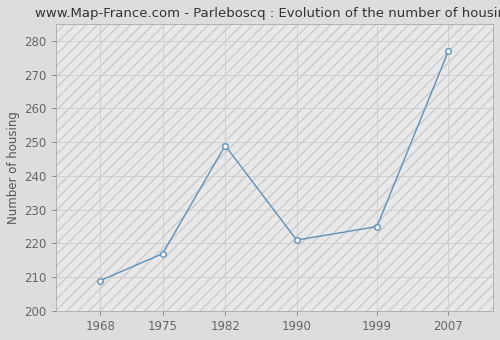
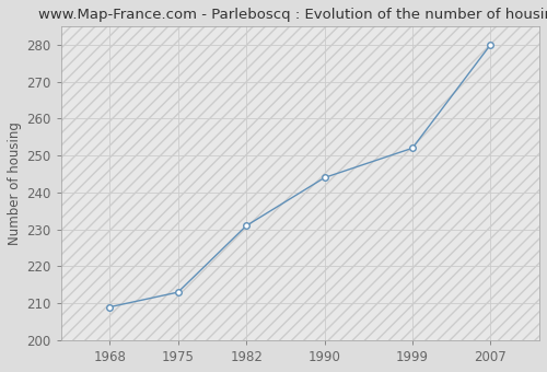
1975: 217 -> 213
1982: 249 -> 231
1990: 221 -> 244
1999: 225 -> 252
2007: 277 -> 280
